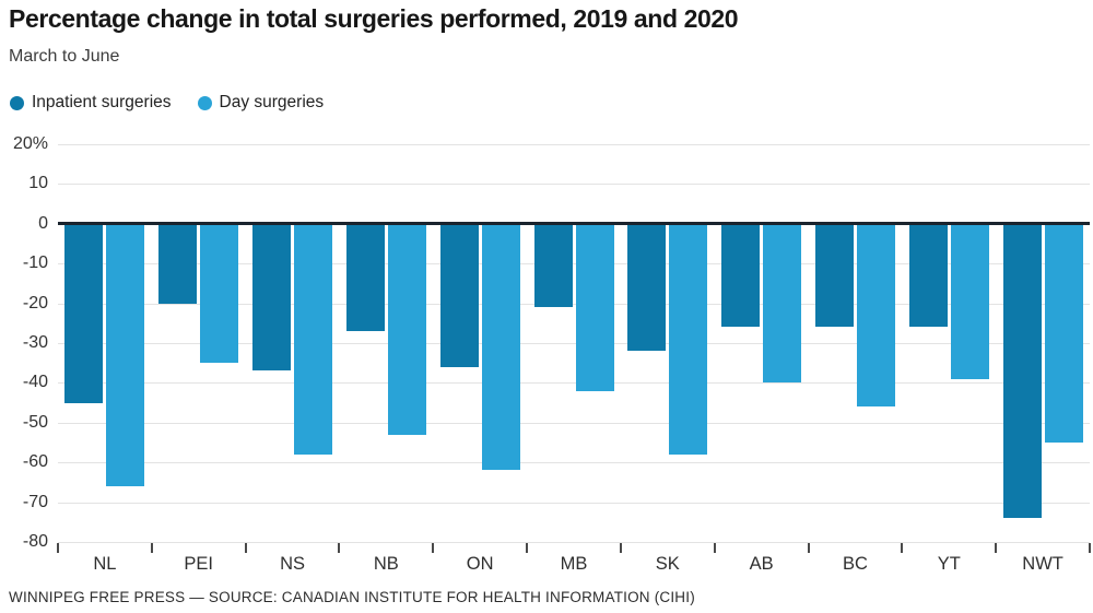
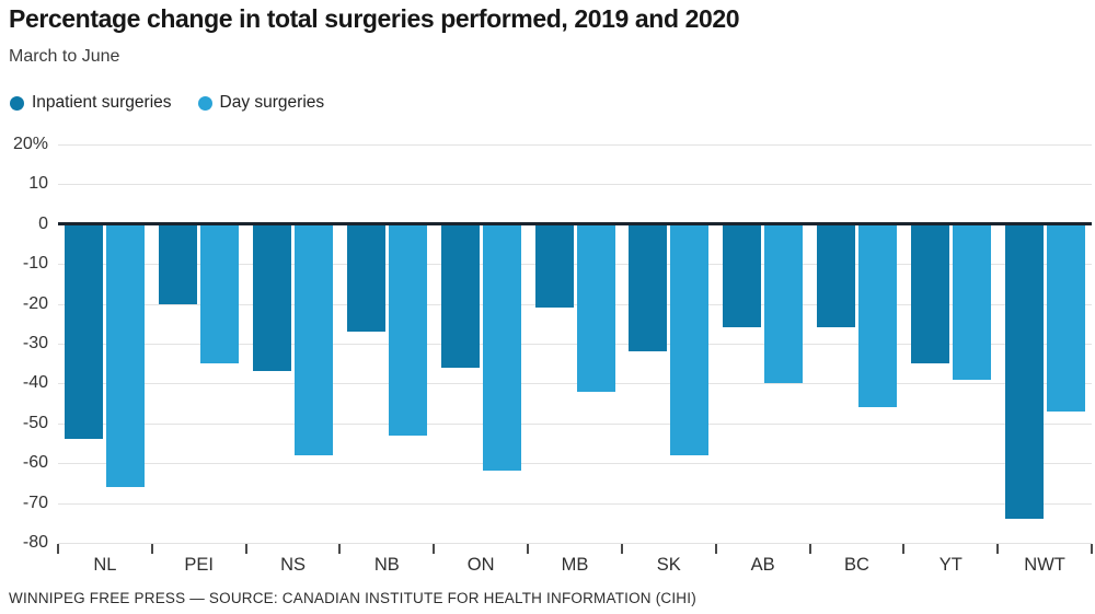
Inpatient surgeries/NL: -45% -> -54%
Inpatient surgeries/YT: -26% -> -35%
Day surgeries/NWT: -55% -> -47%
